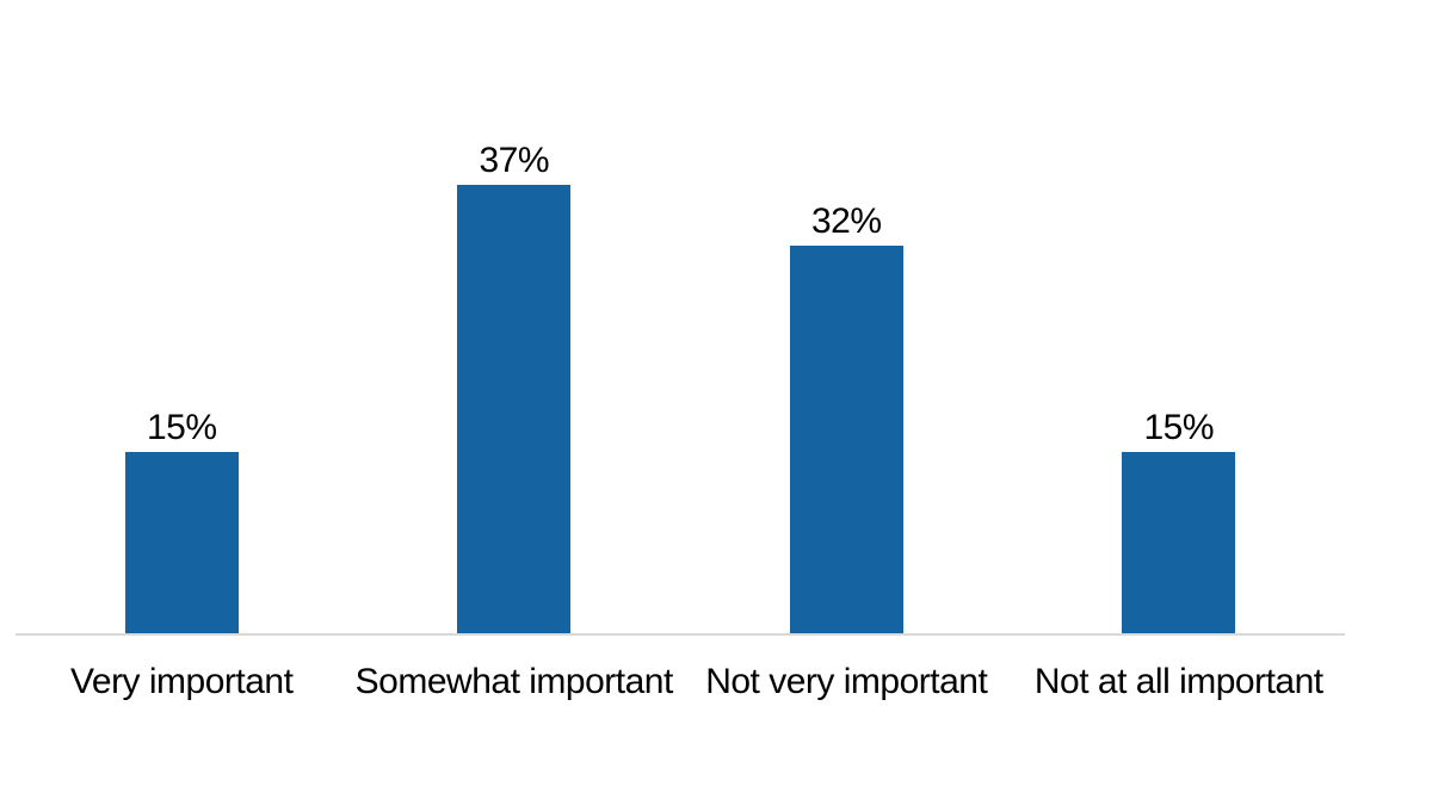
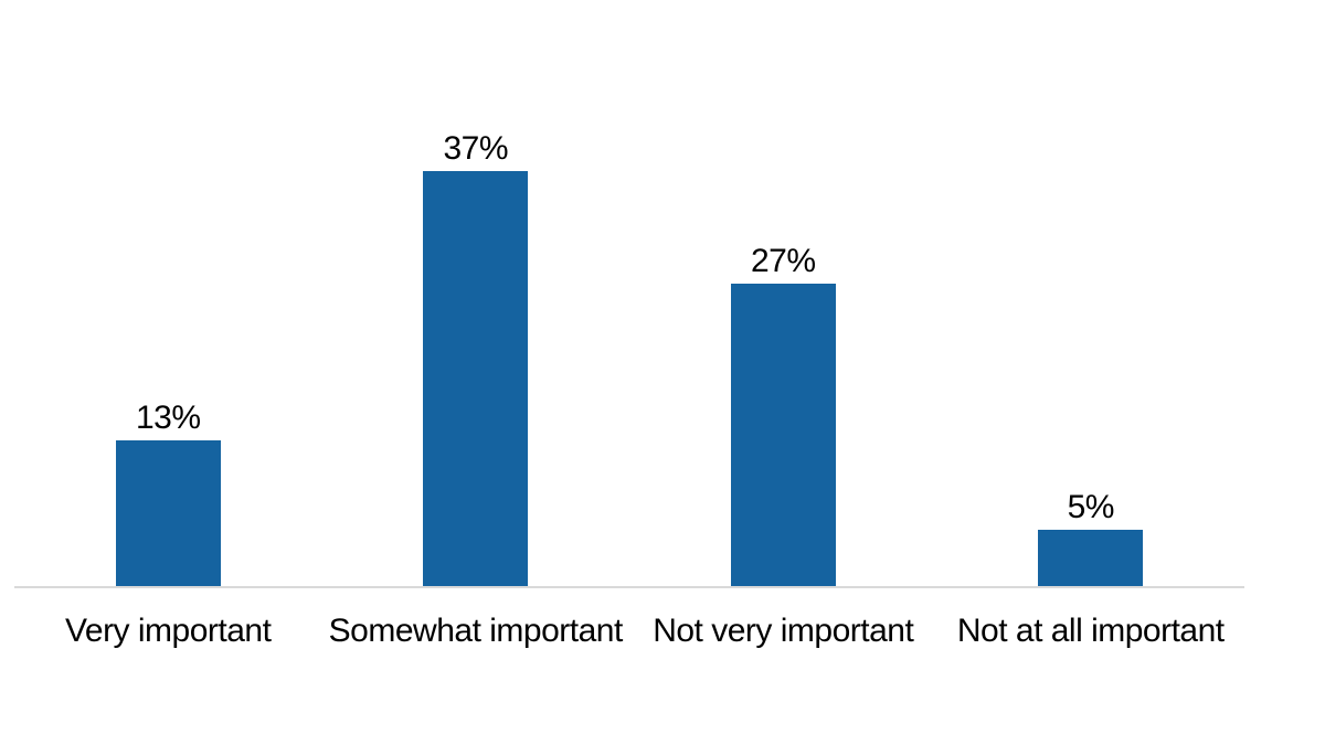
Very important: 15% -> 13%
Not very important: 32% -> 27%
Not at all important: 15% -> 5%
